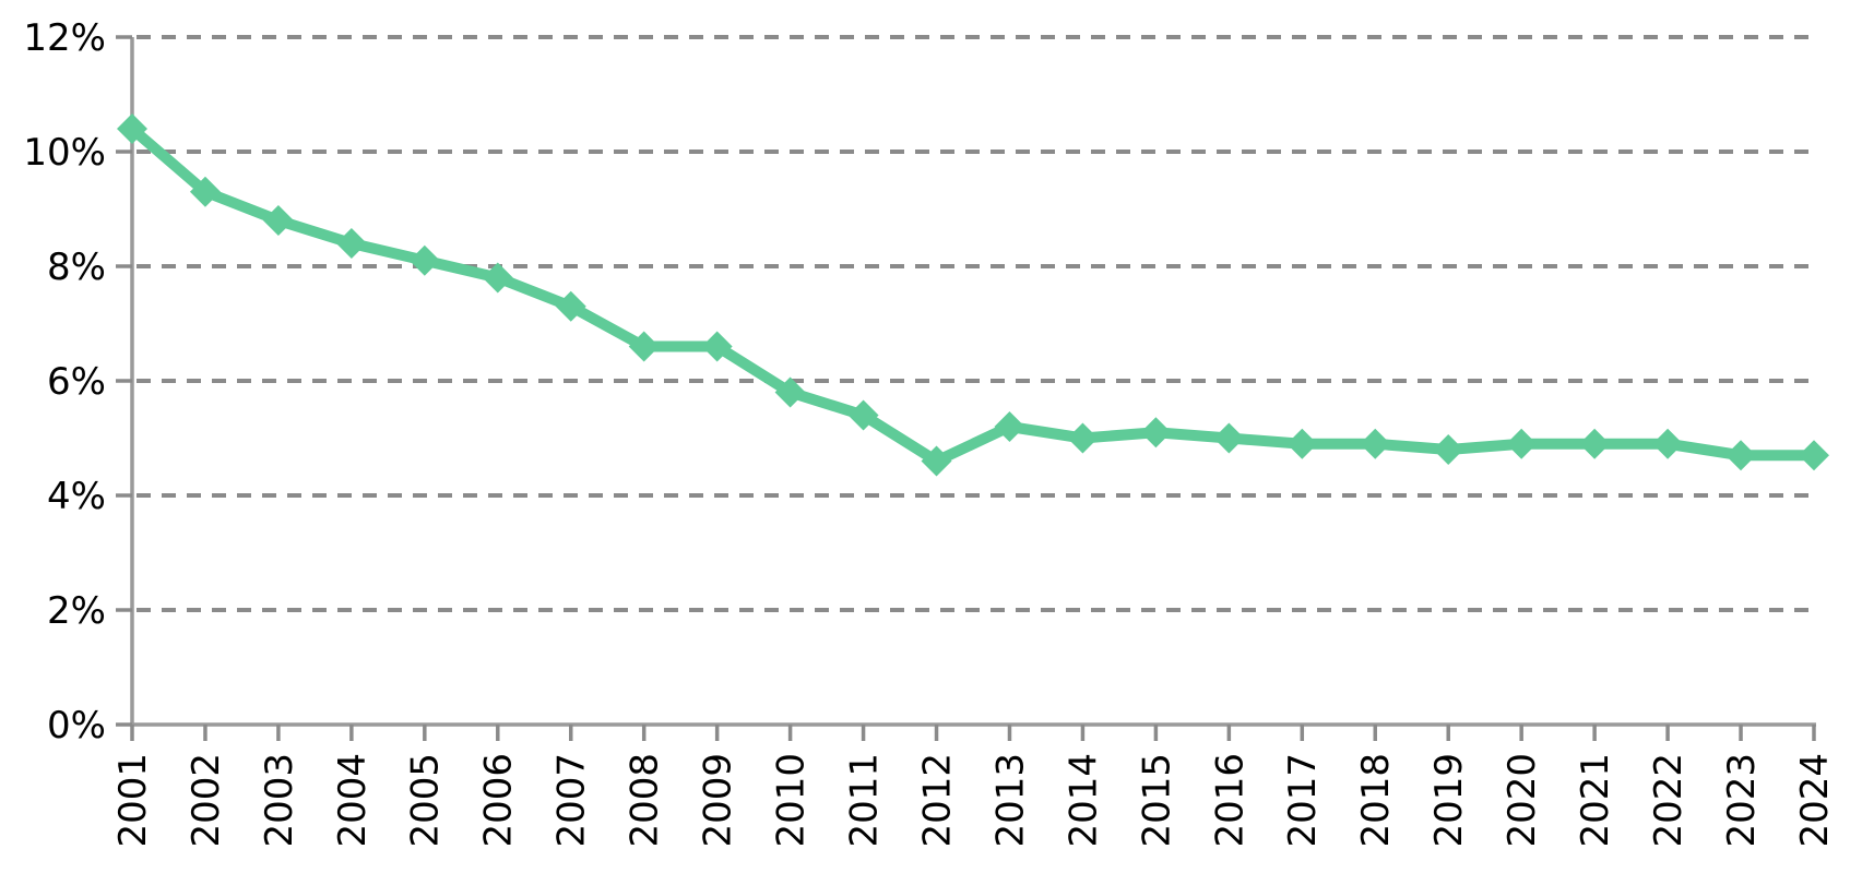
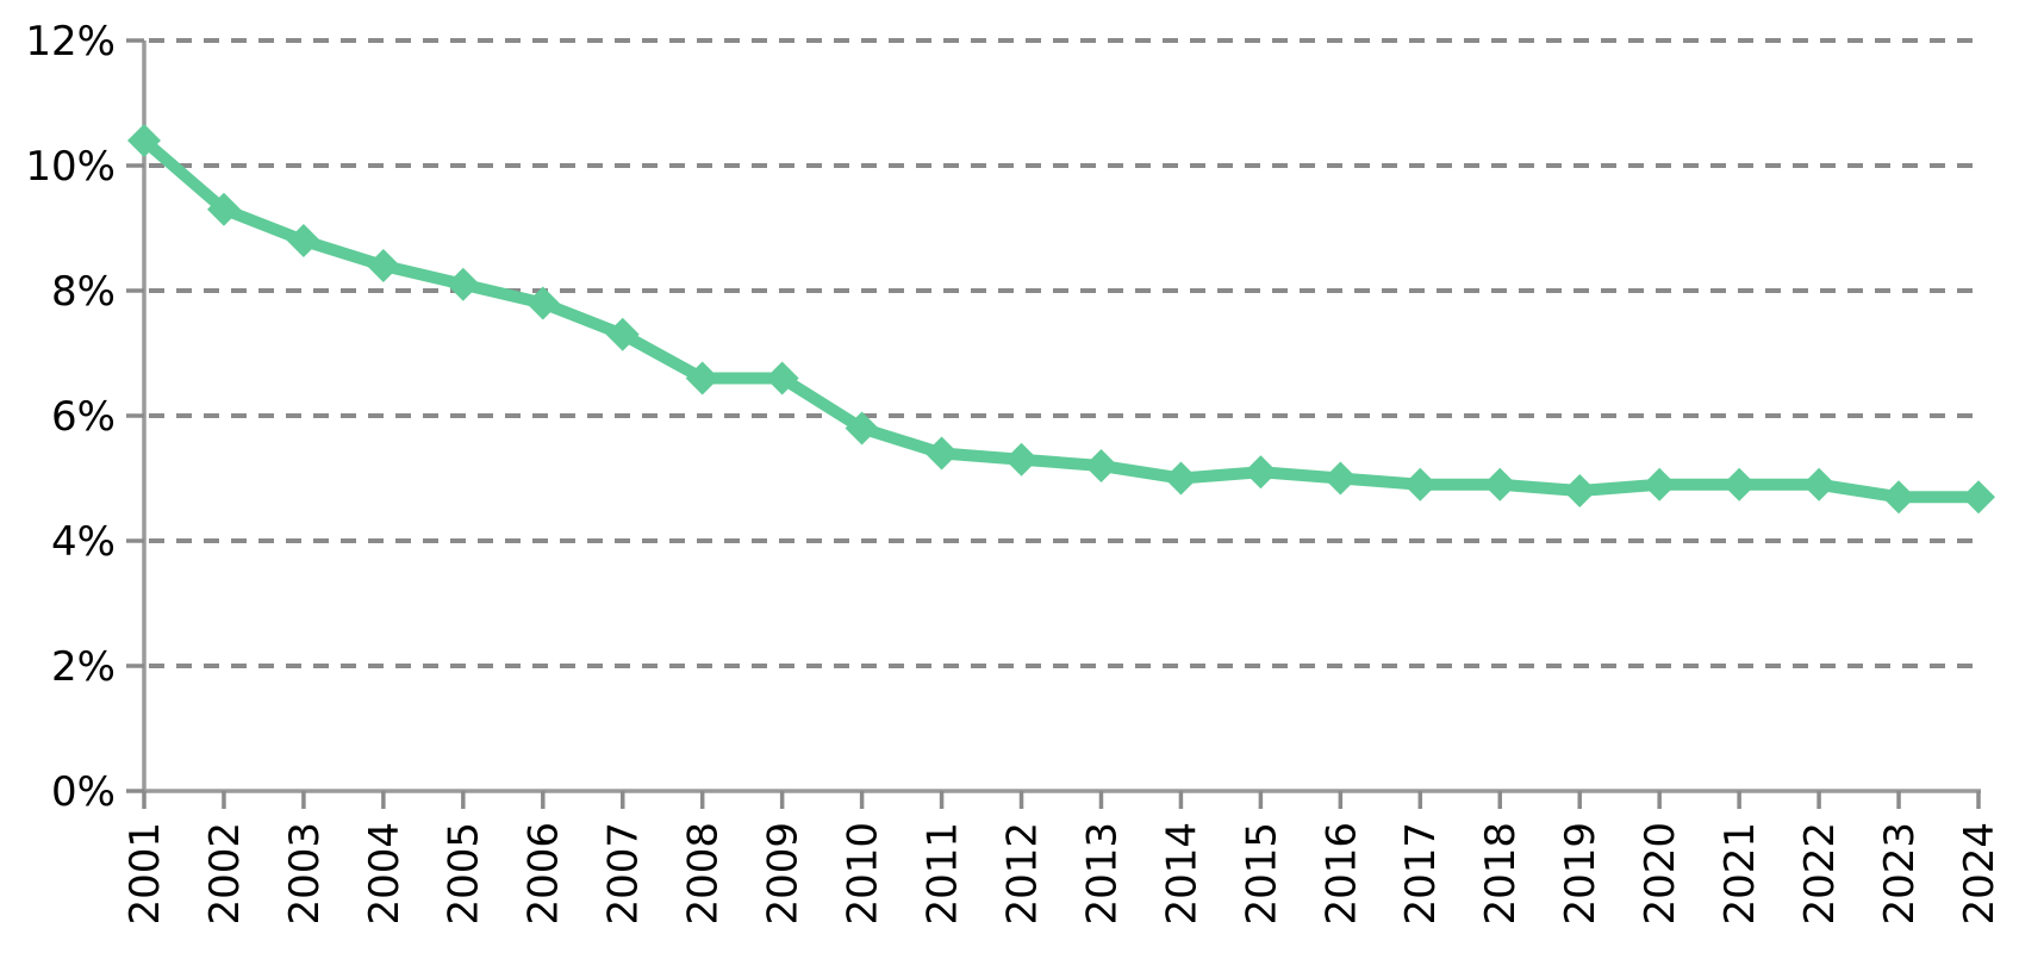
2012: 4.6% -> 5.3%
